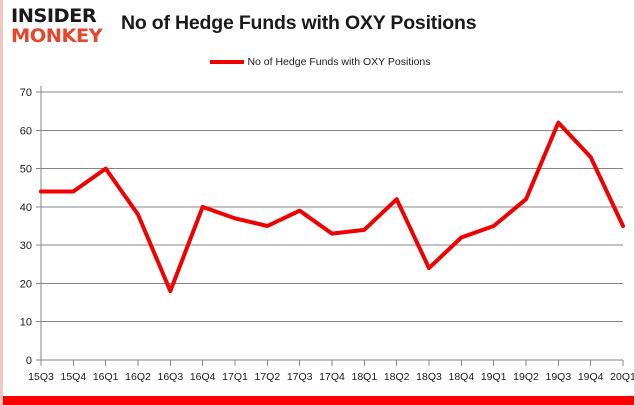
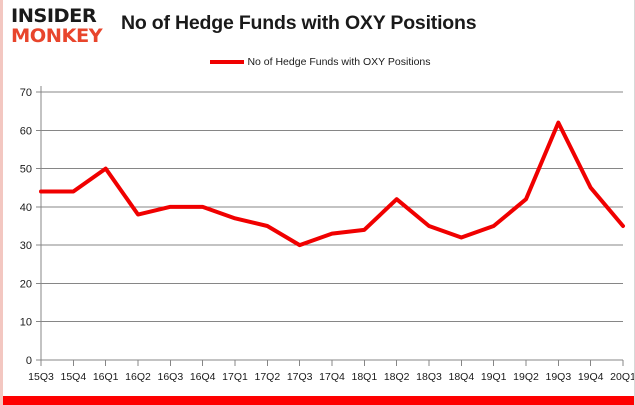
16Q3: 18 -> 40
17Q3: 39 -> 30
18Q3: 24 -> 35
19Q4: 53 -> 45
